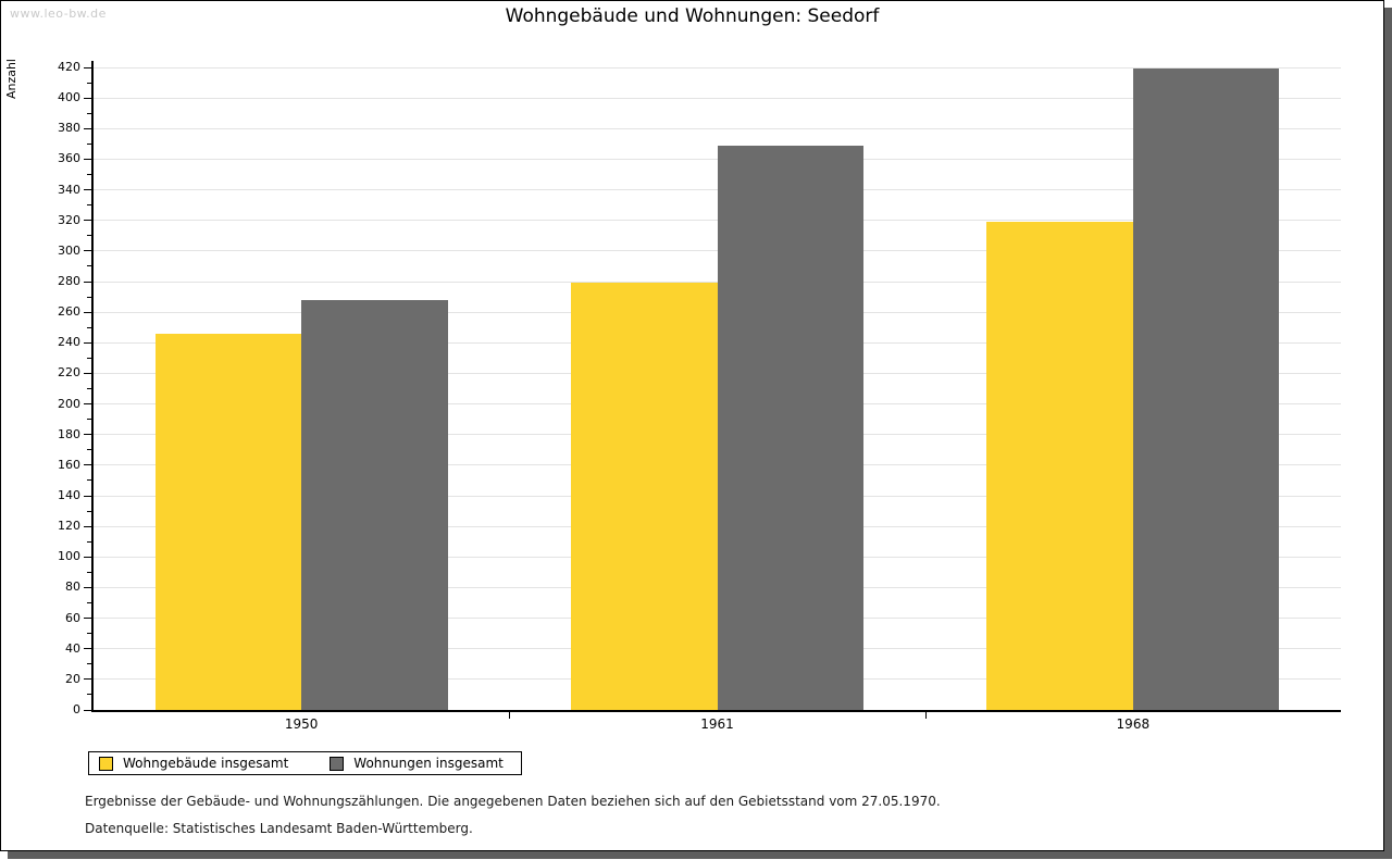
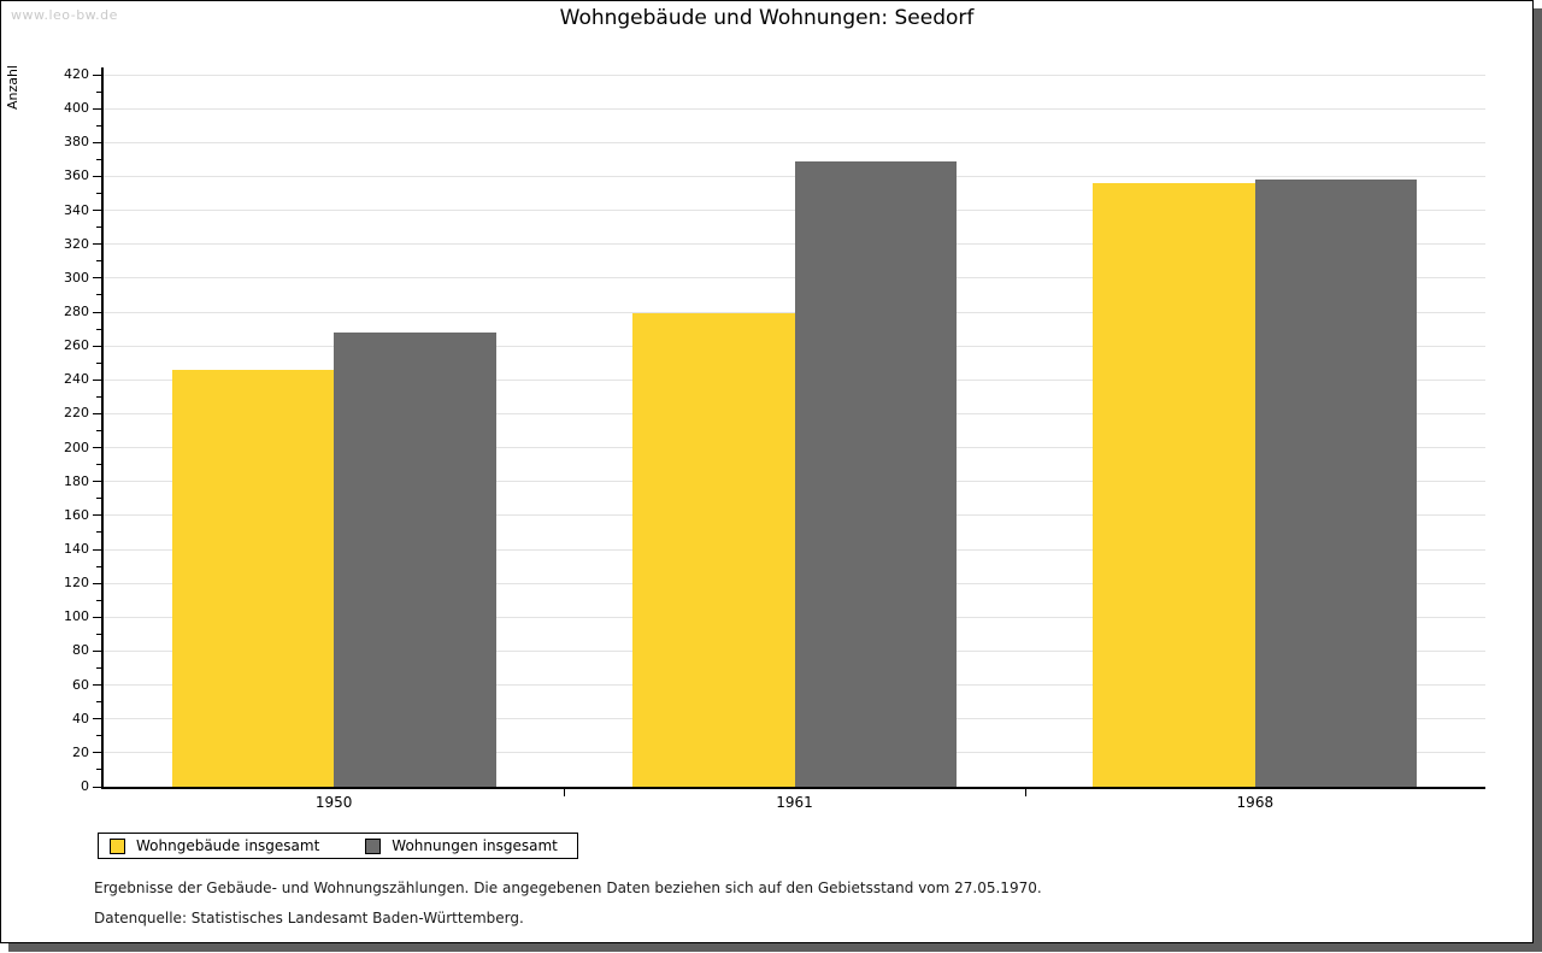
Wohngebäude insgesamt/1968: 319 -> 356
Wohnungen insgesamt/1968: 419 -> 358
